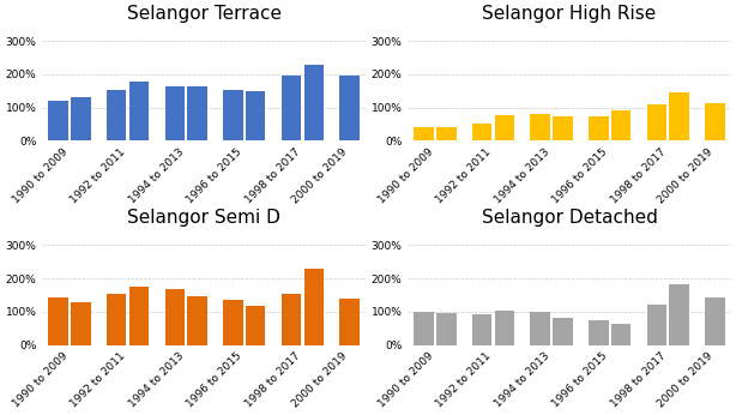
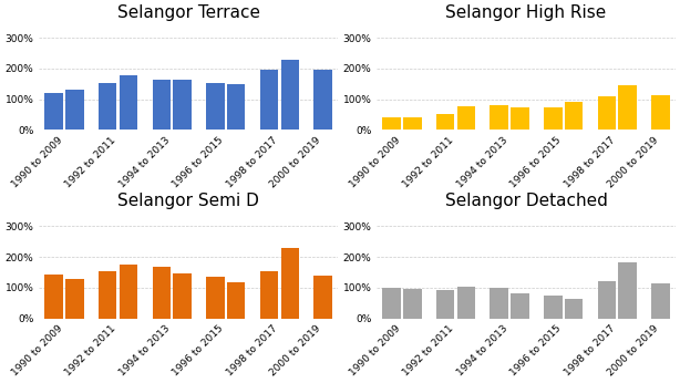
Selangor Detached/2000 to 2019: 143% -> 115%
